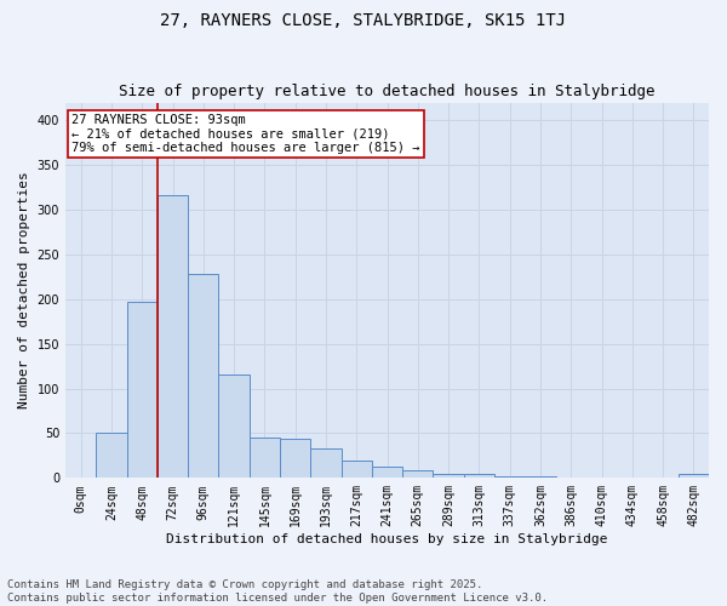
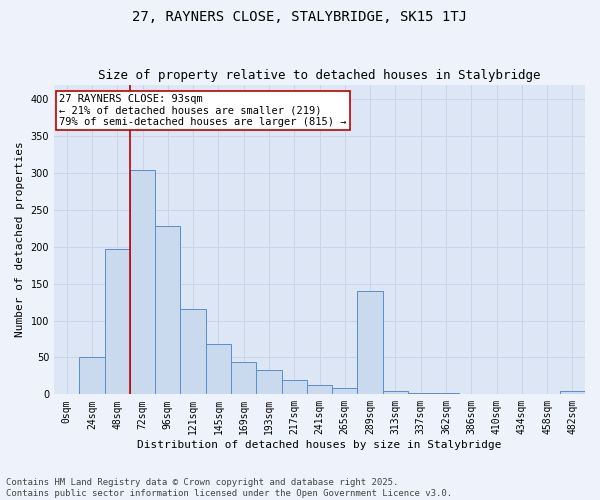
72sqm: 317 -> 304
145sqm: 45 -> 68
289sqm: 5 -> 140
